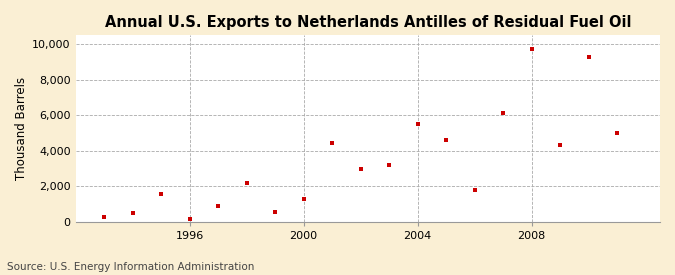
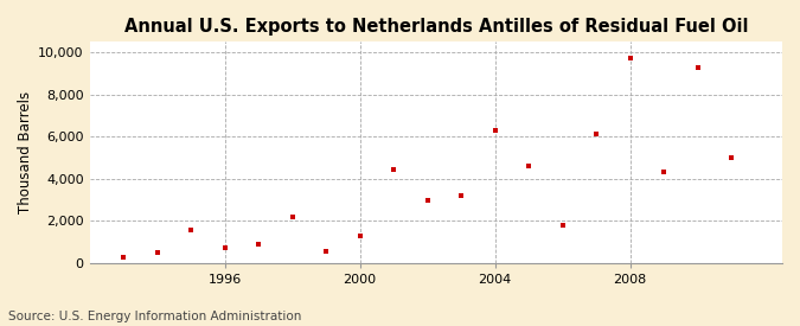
1996: 200 -> 700
2004: 5,500 -> 6,300
